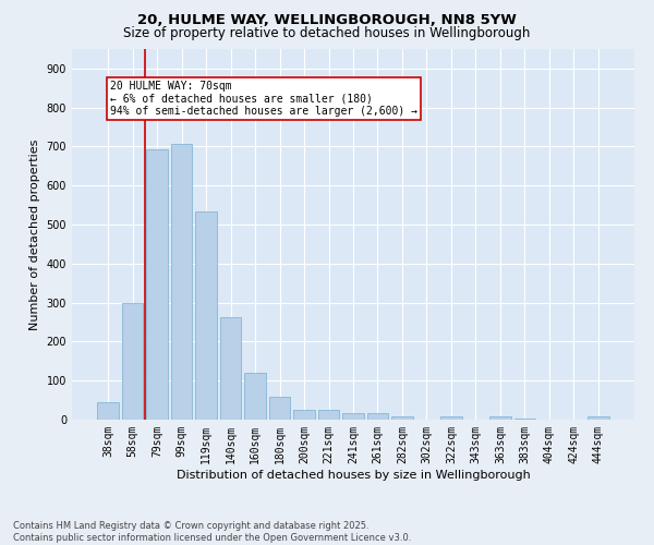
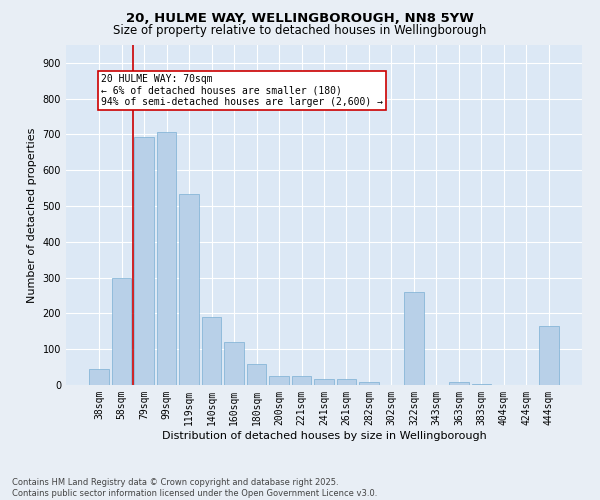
140sqm: 263 -> 190
322sqm: 7 -> 260
444sqm: 8 -> 165
